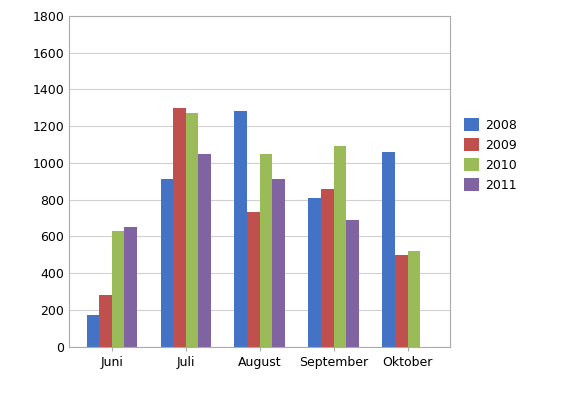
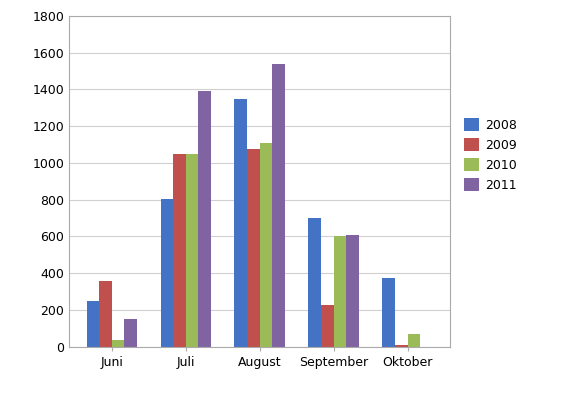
2008/Juni: 170 -> 250
2009/Juni: 280 -> 360
2010/Juni: 630 -> 40
2011/Juni: 650 -> 150
2008/Juli: 910 -> 800
2009/Juli: 1300 -> 1050
2010/Juli: 1270 -> 1050
2011/Juli: 1050 -> 1390
2008/August: 1280 -> 1340
2009/August: 730 -> 1080
2010/August: 1050 -> 1110
2011/August: 910 -> 1540
2008/September: 810 -> 700
2009/September: 860 -> 220
2010/September: 1090 -> 600
2011/September: 690 -> 610
2008/Oktober: 1060 -> 380
2009/Oktober: 500 -> 10
2010/Oktober: 520 -> 70
